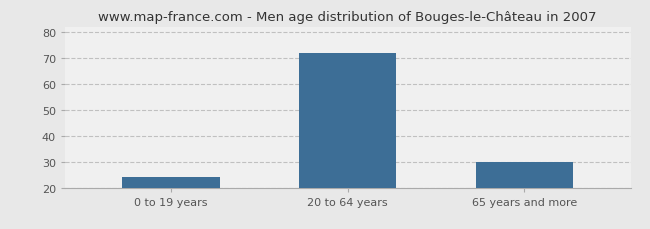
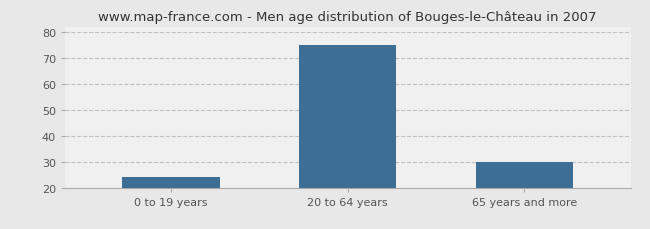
20 to 64 years: 72 -> 75
